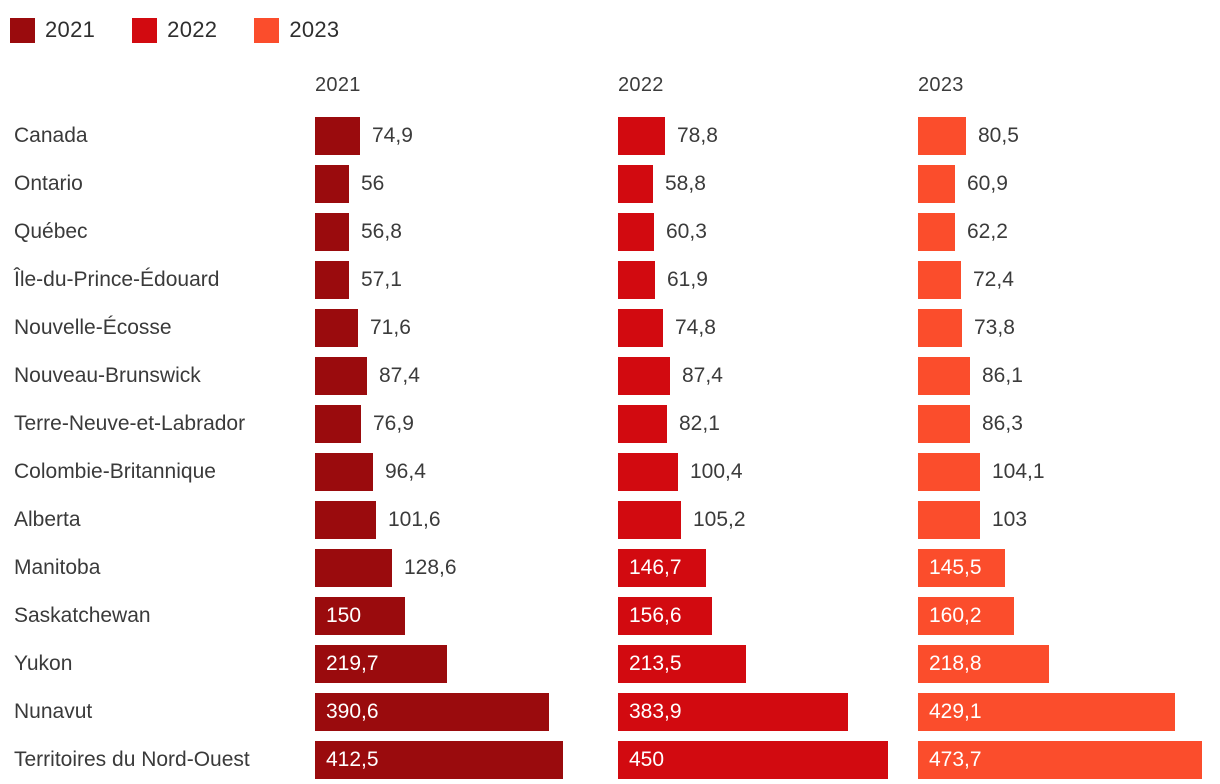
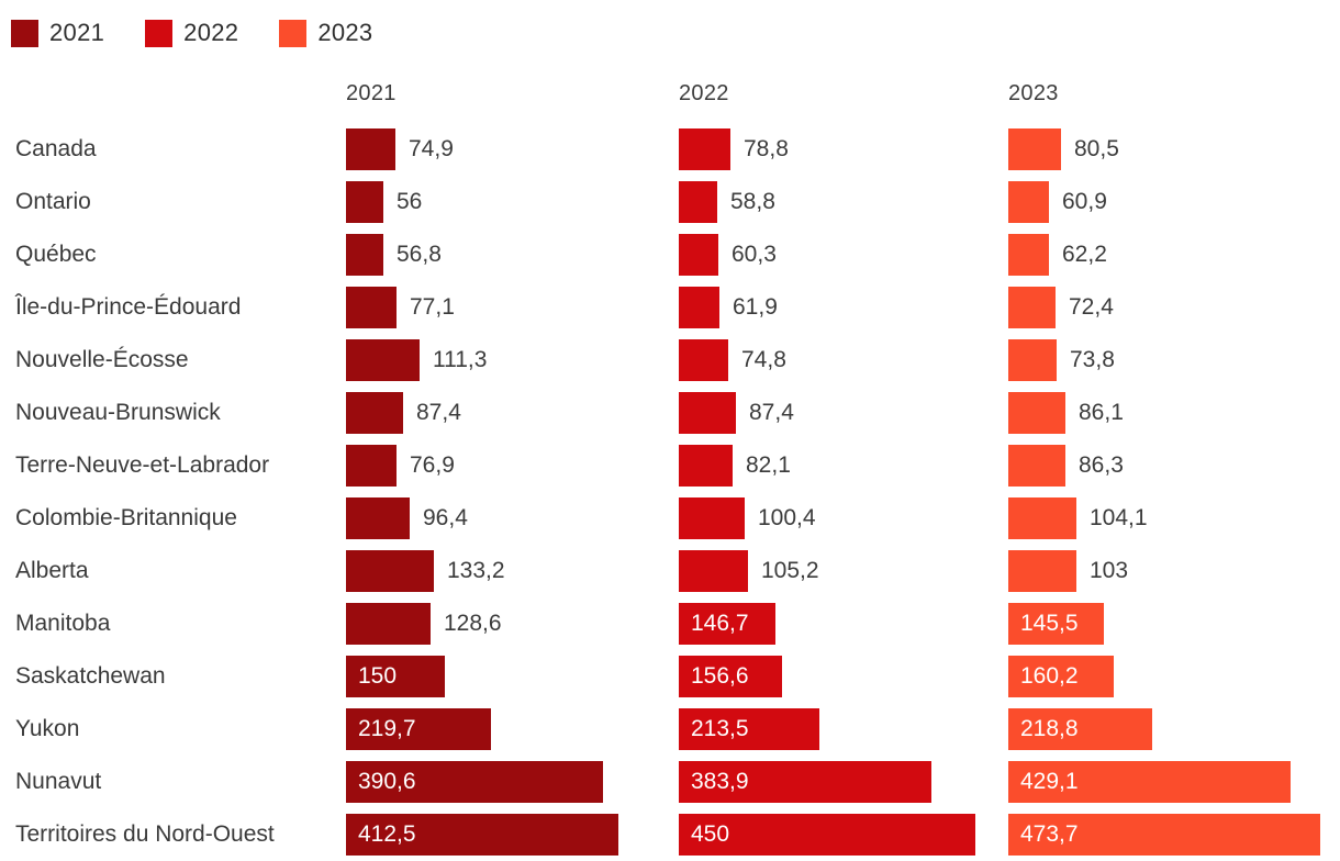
2021/Île-du-Prince-Édouard: 57,1 -> 77,1
2021/Nouvelle-Écosse: 71,6 -> 111,3
2021/Alberta: 101,6 -> 133,2
